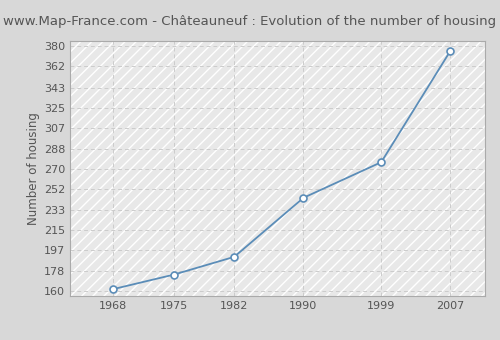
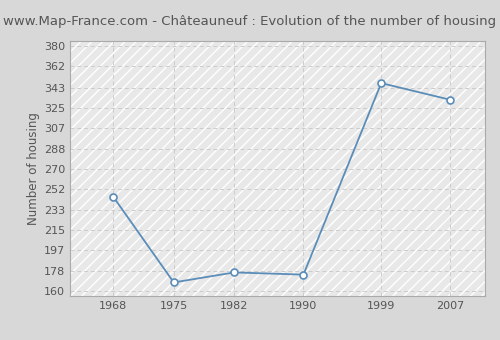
1968: 162 -> 245
1975: 175 -> 168
1982: 191 -> 177
1990: 244 -> 175
1999: 276 -> 347
2007: 376 -> 332
